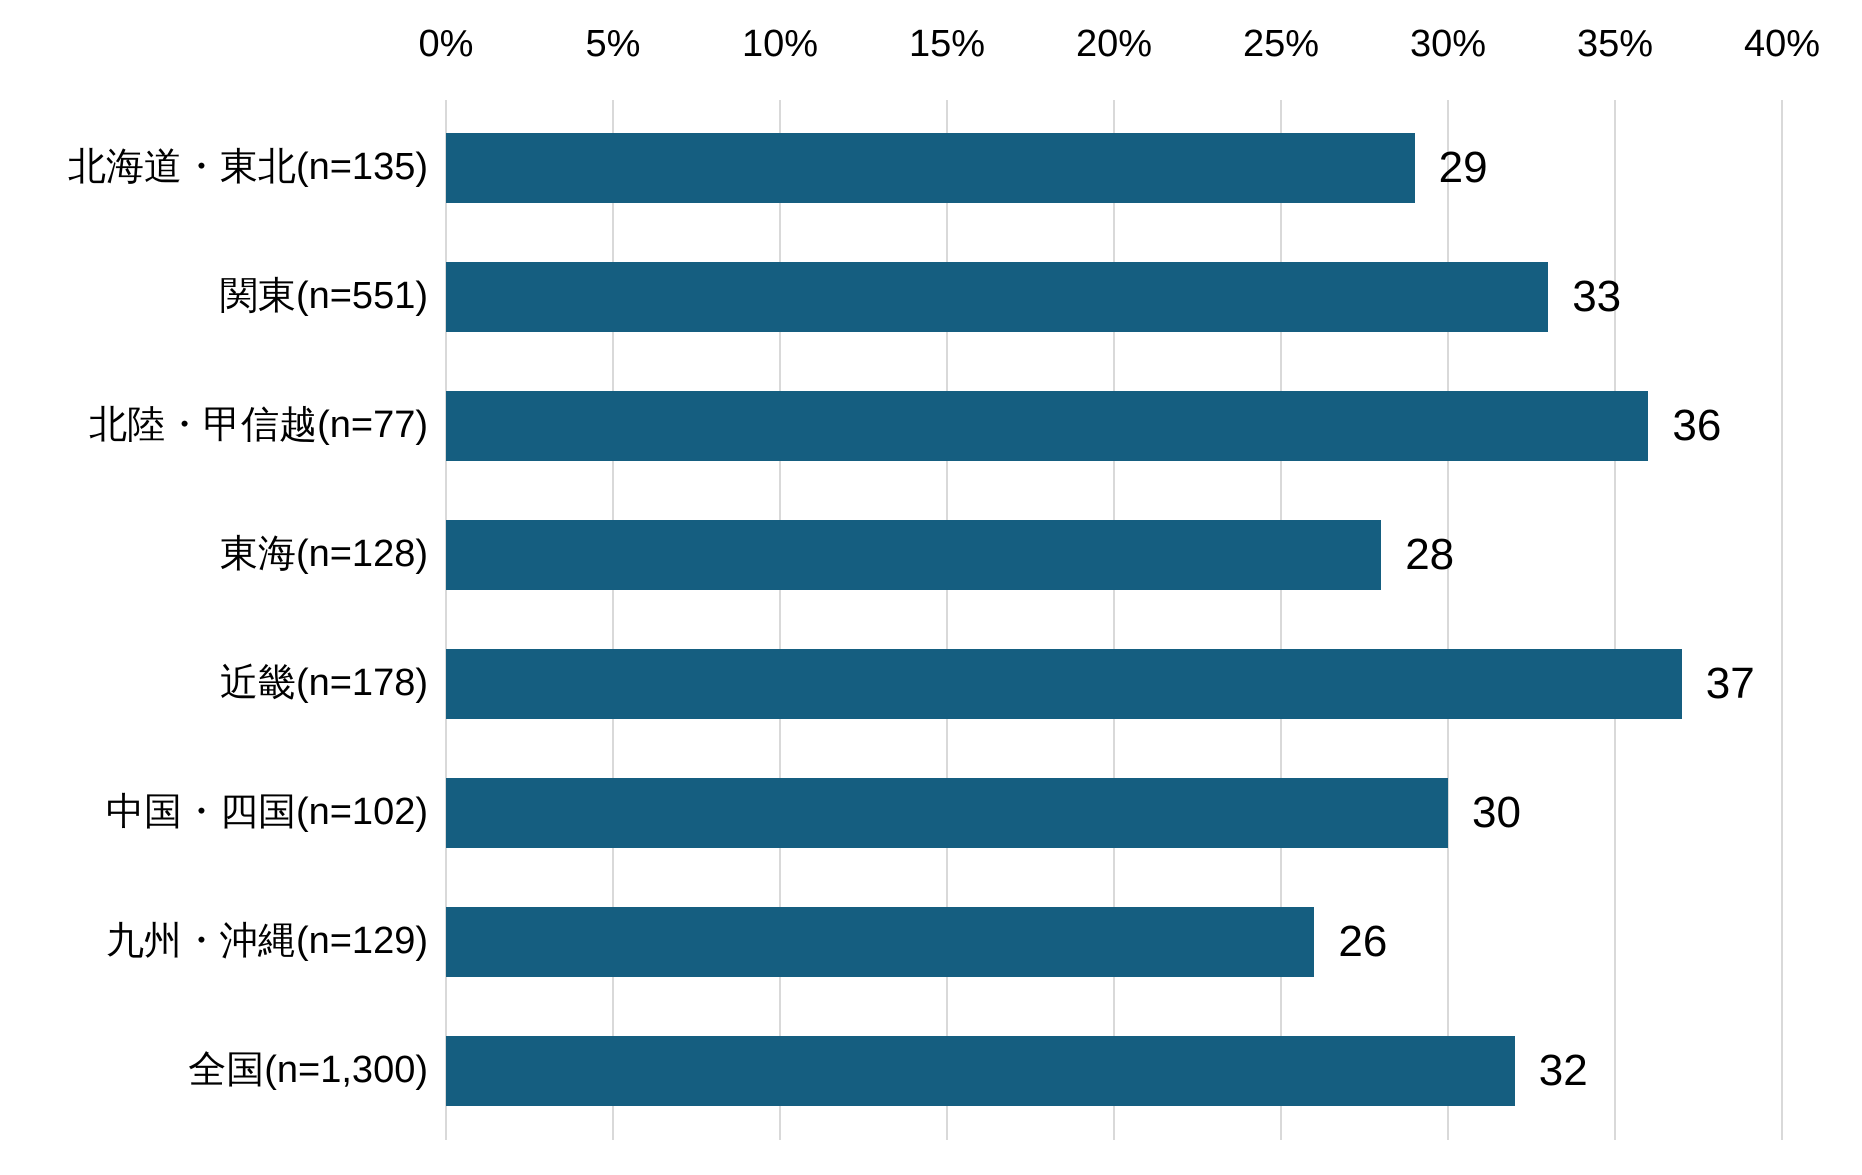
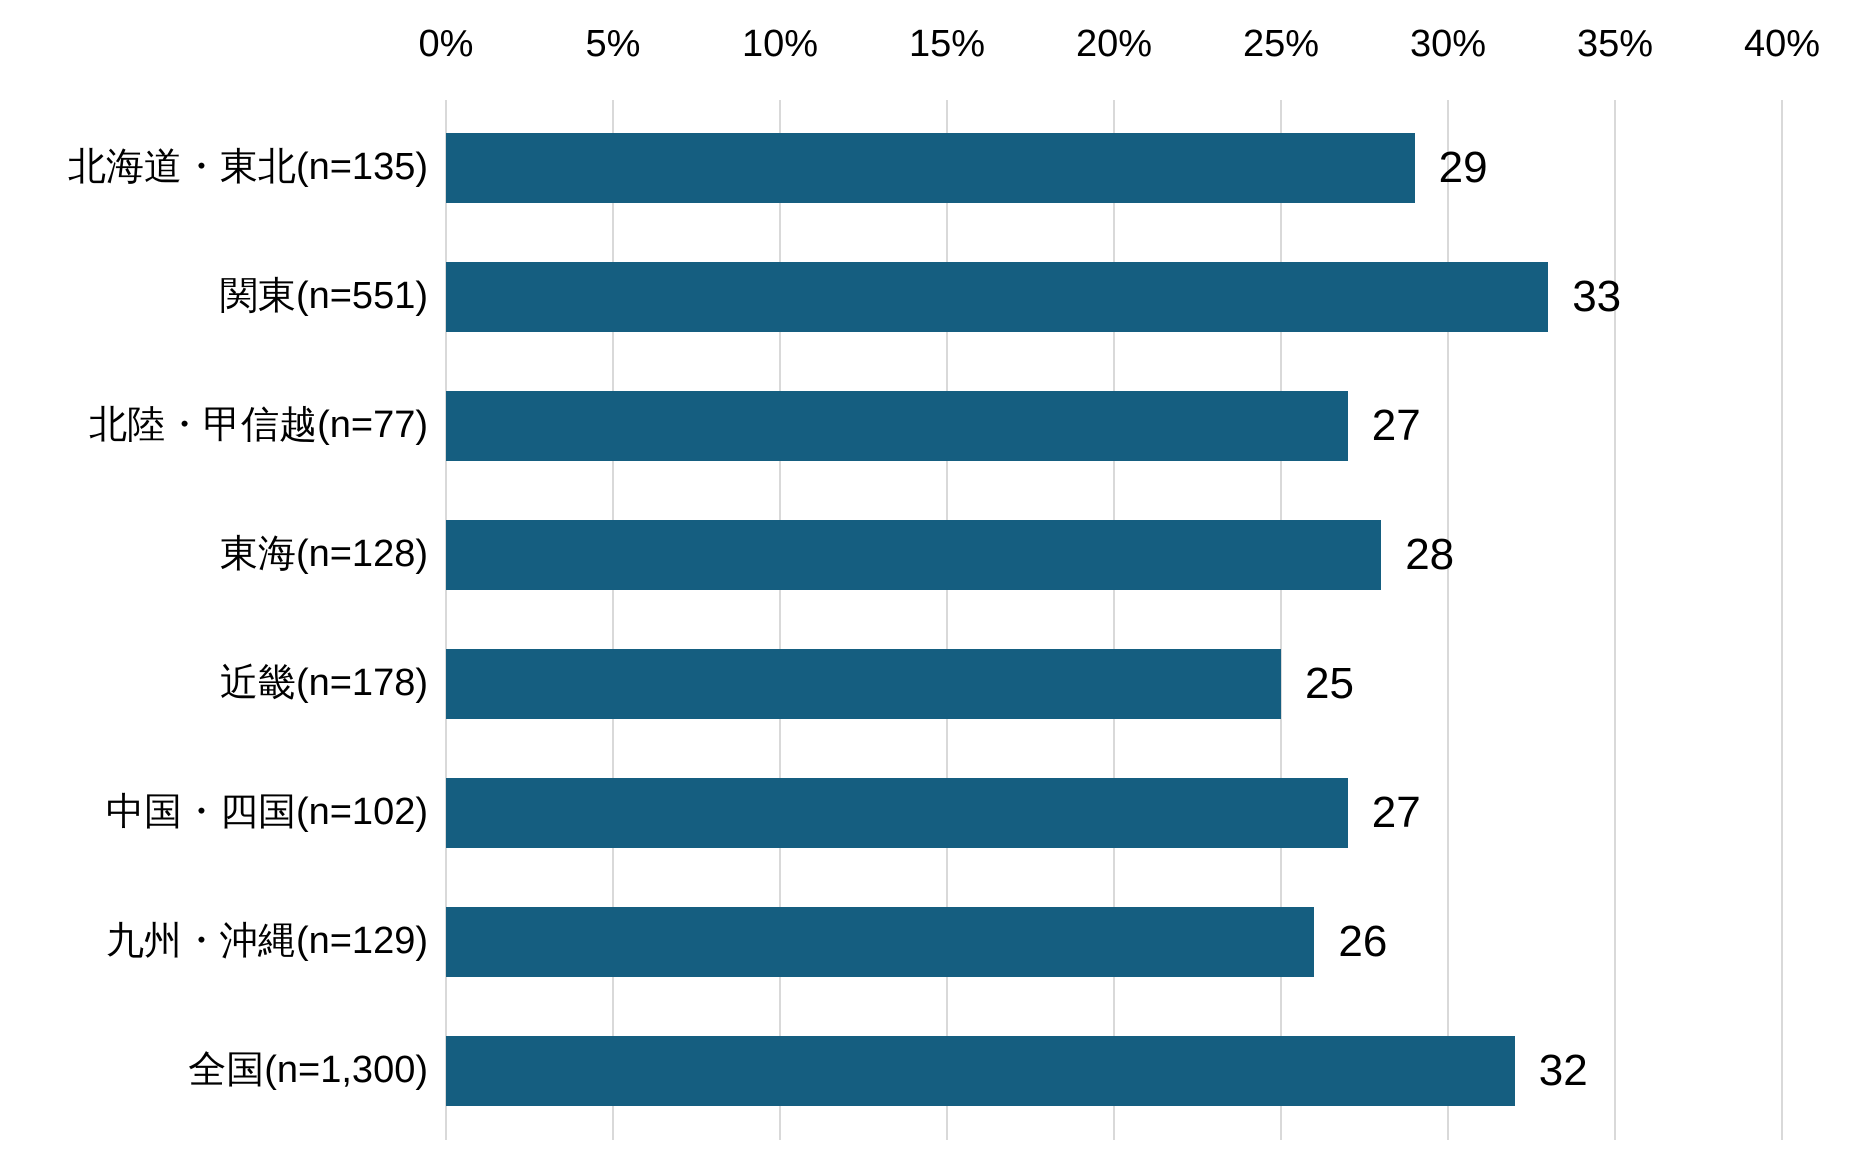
北陸・甲信越(n=77): 36 -> 27
近畿(n=178): 37 -> 25
中国・四国(n=102): 30 -> 27
